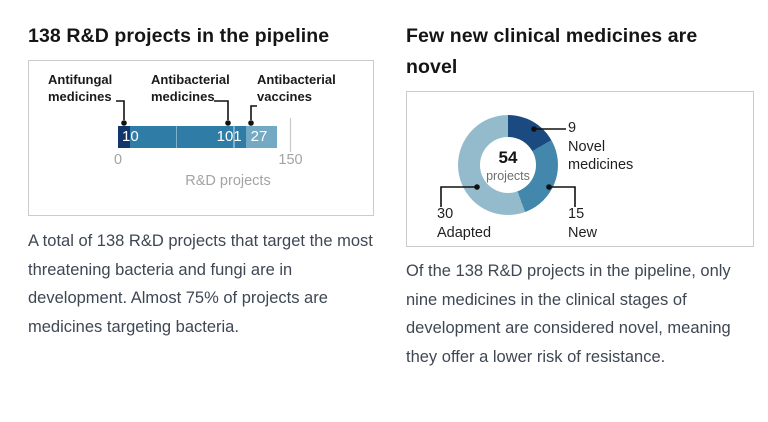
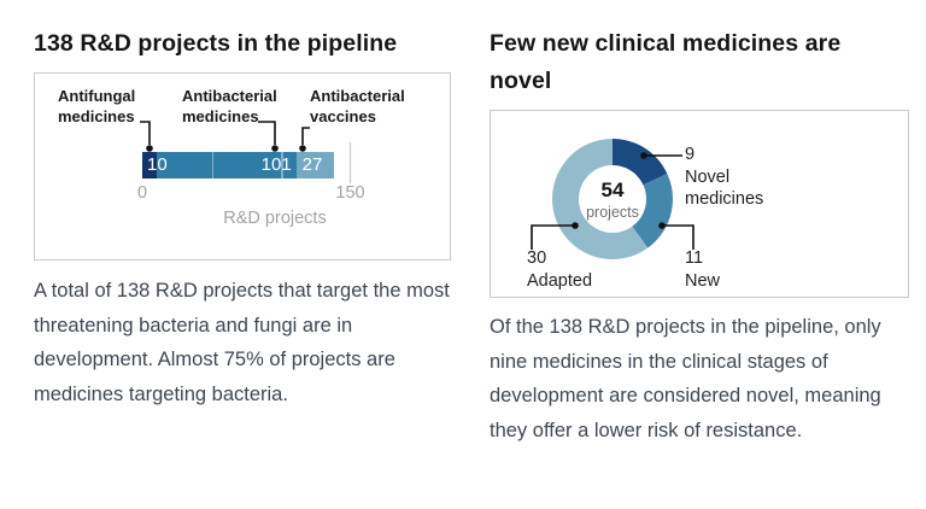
Few new clinical medicines are novel/New: 15 -> 11
